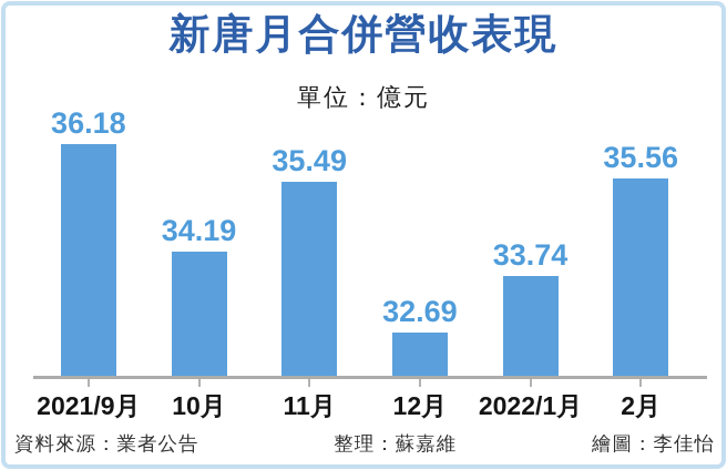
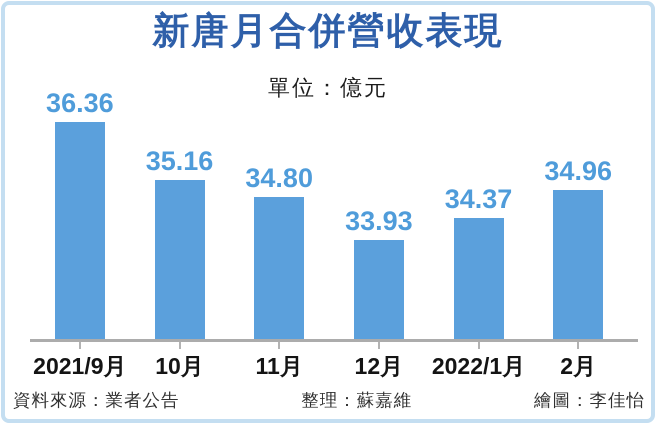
2021/9月: 36.18 -> 36.36
10月: 34.19 -> 35.16
11月: 35.49 -> 34.80
12月: 32.69 -> 33.93
2022/1月: 33.74 -> 34.37
2月: 35.56 -> 34.96
